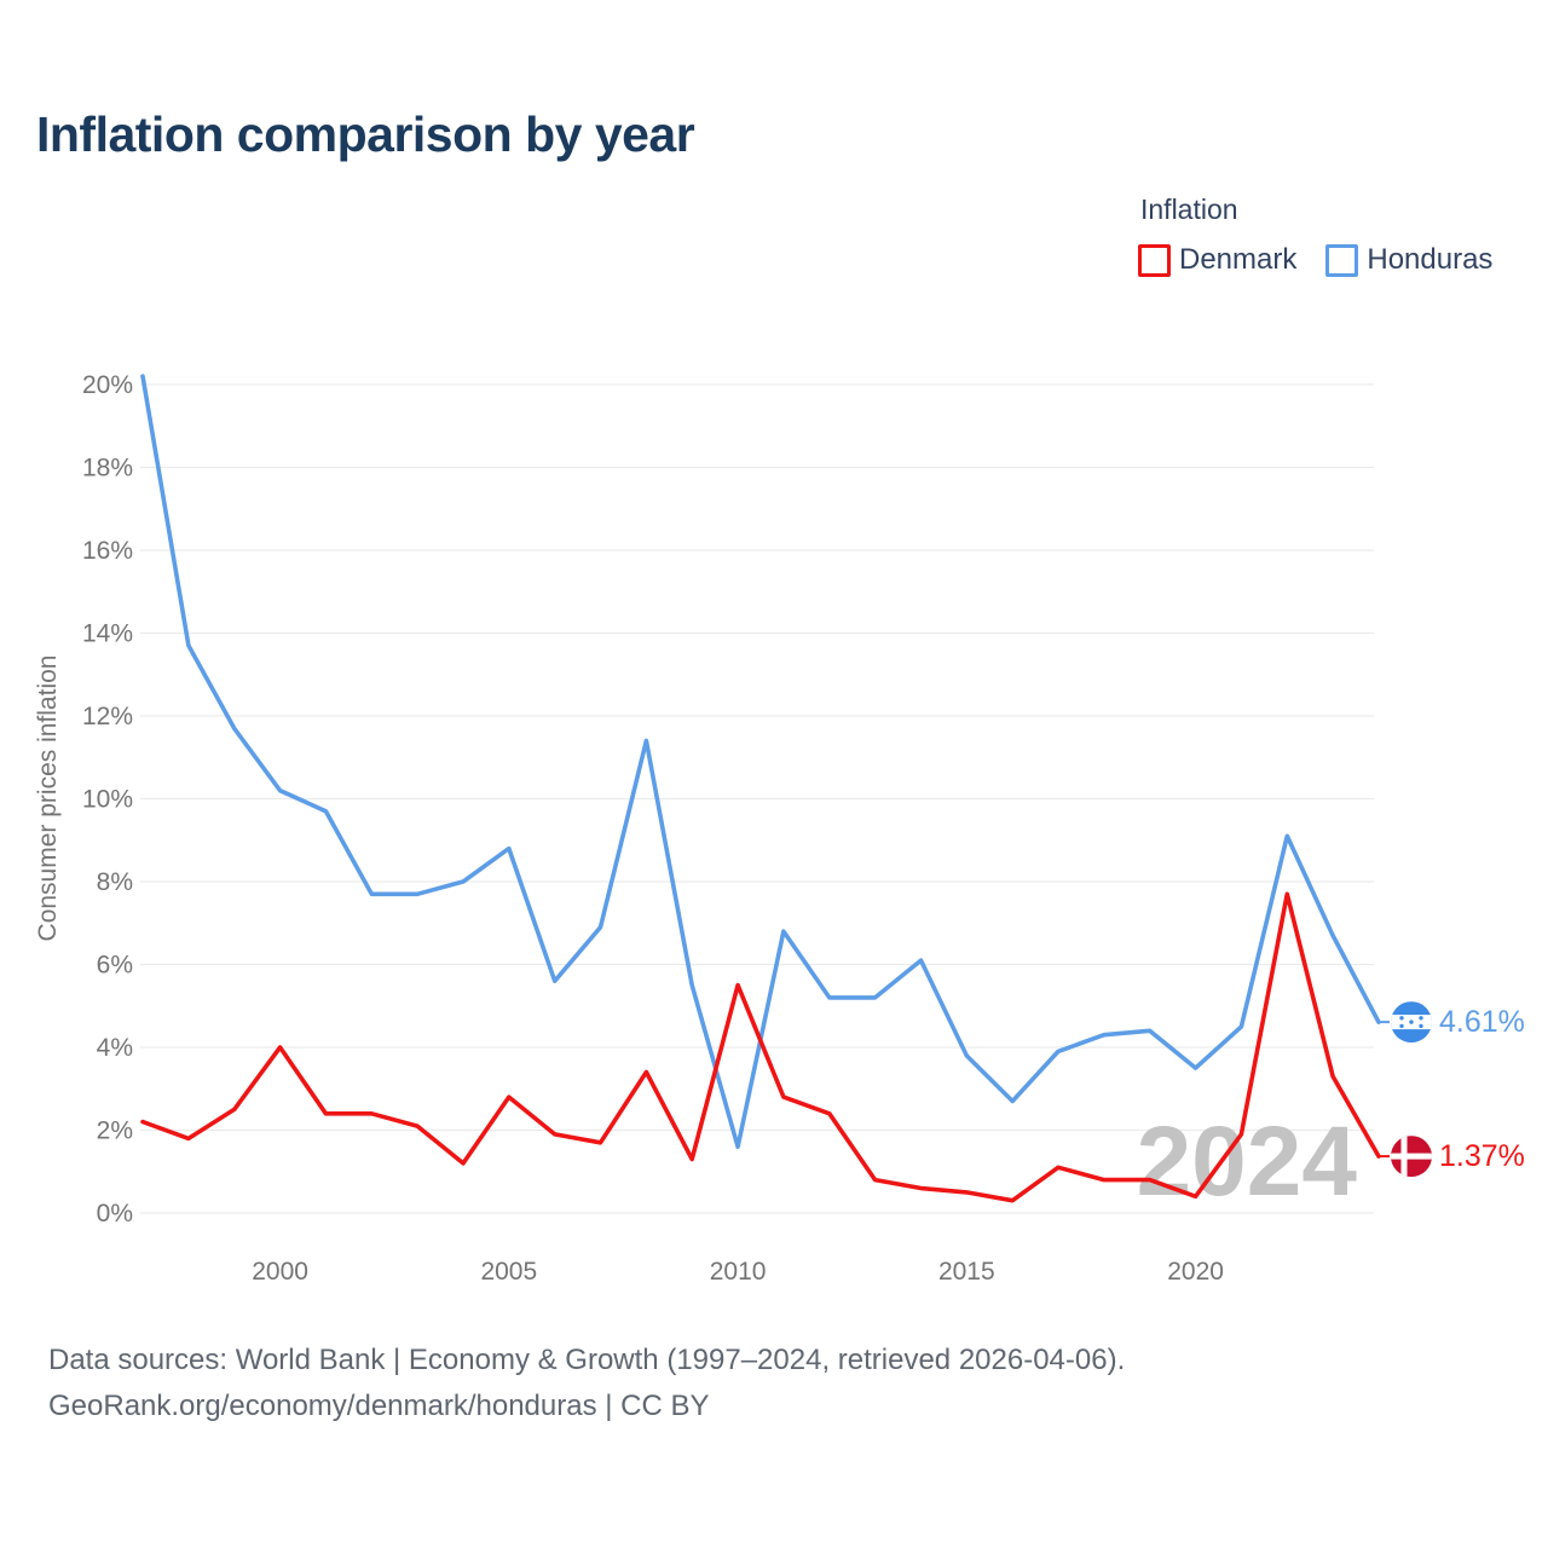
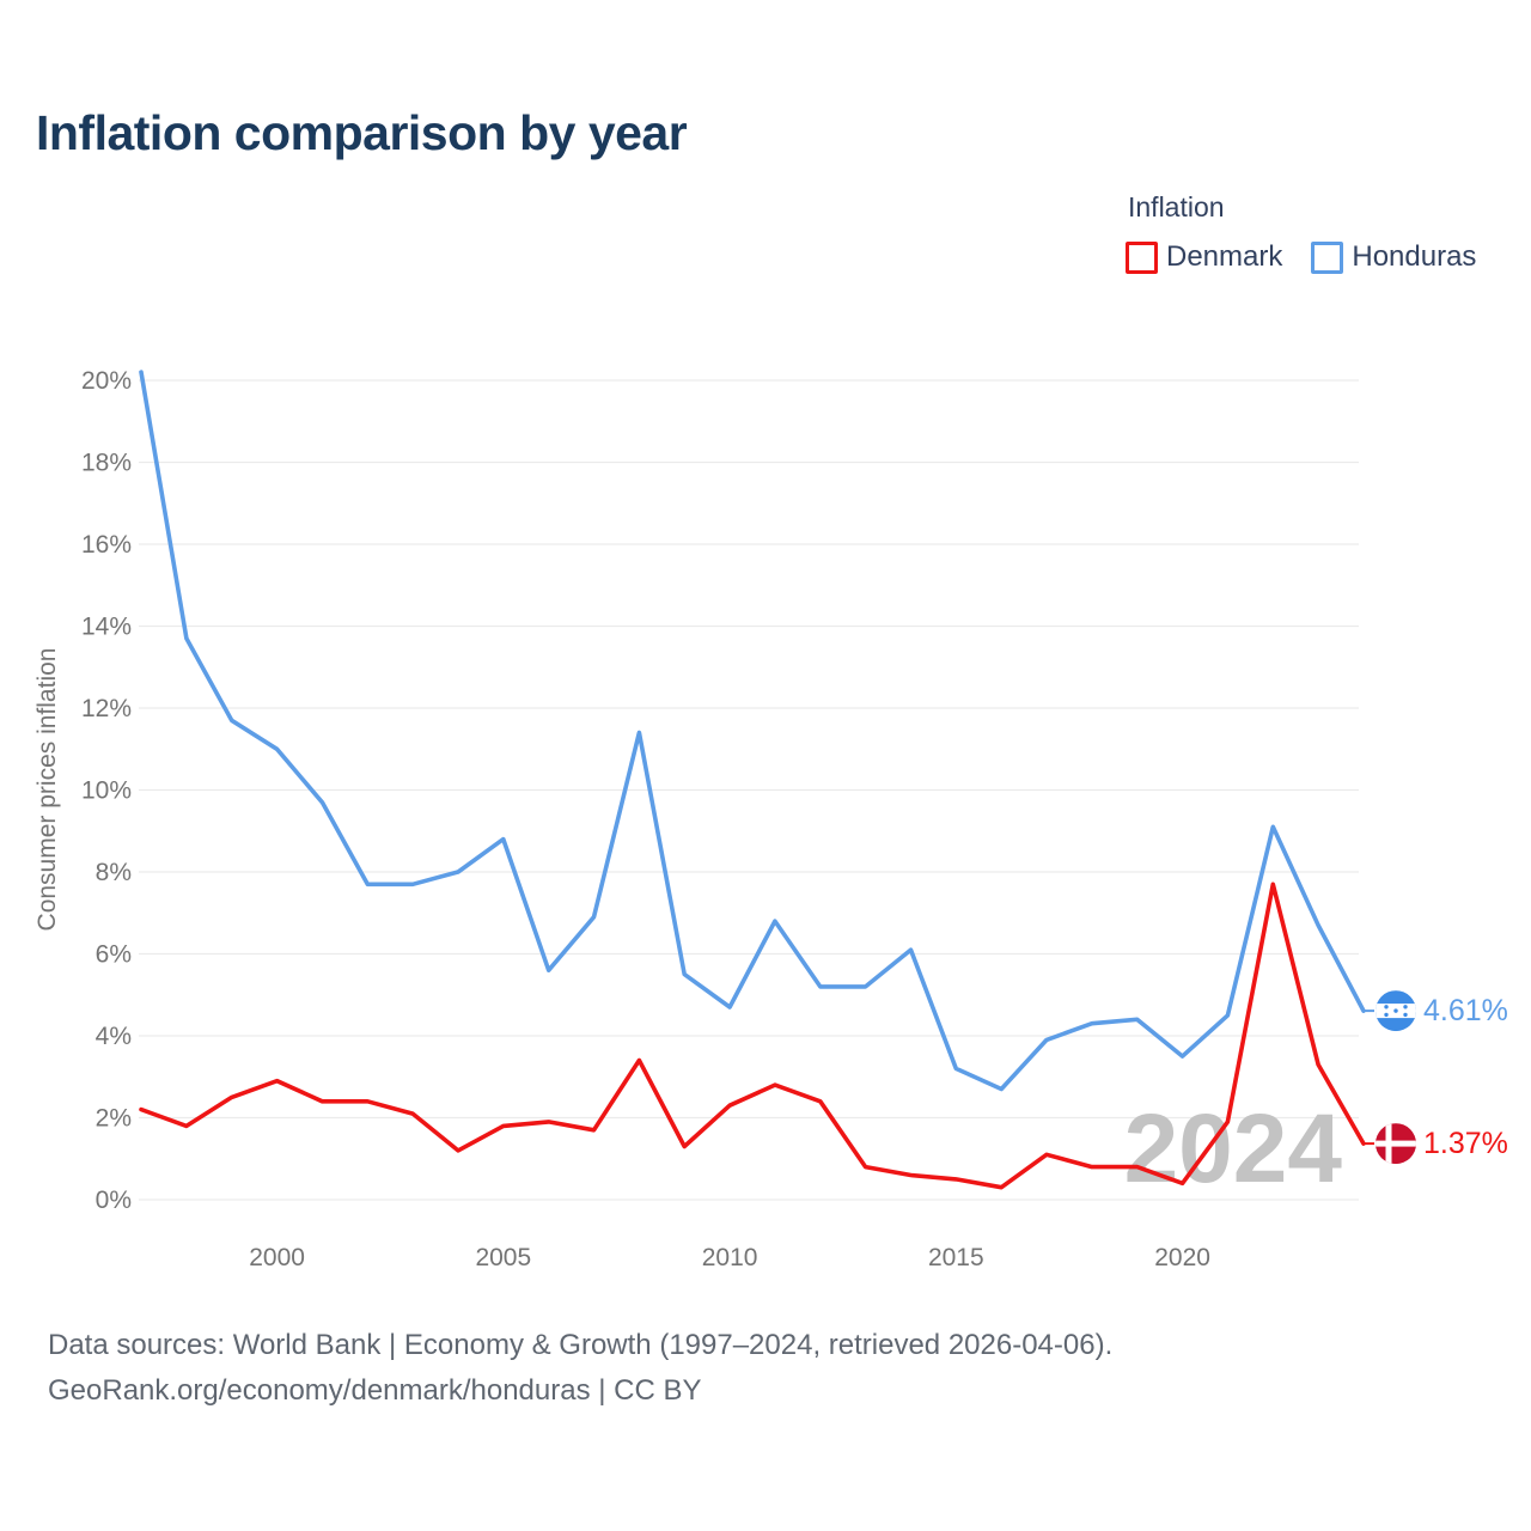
Denmark/2000: 4.0% -> 2.9%
Honduras/2000: 10.2% -> 11.0%
Denmark/2005: 2.8% -> 1.8%
Denmark/2010: 5.5% -> 2.3%
Honduras/2010: 1.6% -> 4.7%
Honduras/2015: 3.8% -> 3.2%
